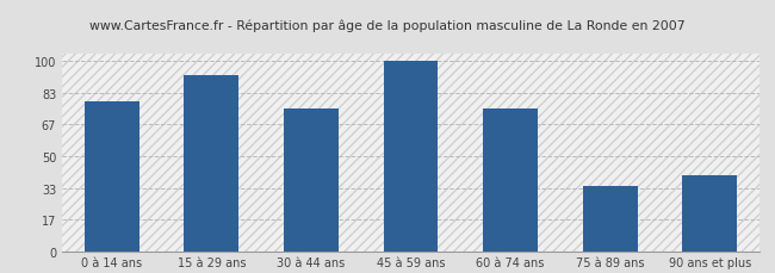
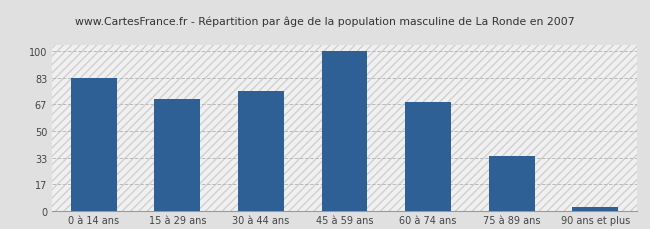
0 à 14 ans: 79 -> 83
15 à 29 ans: 93 -> 70
60 à 74 ans: 75 -> 68
90 ans et plus: 40 -> 2
